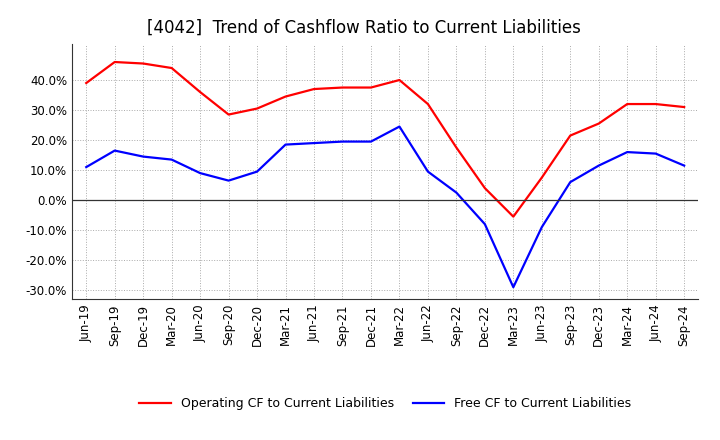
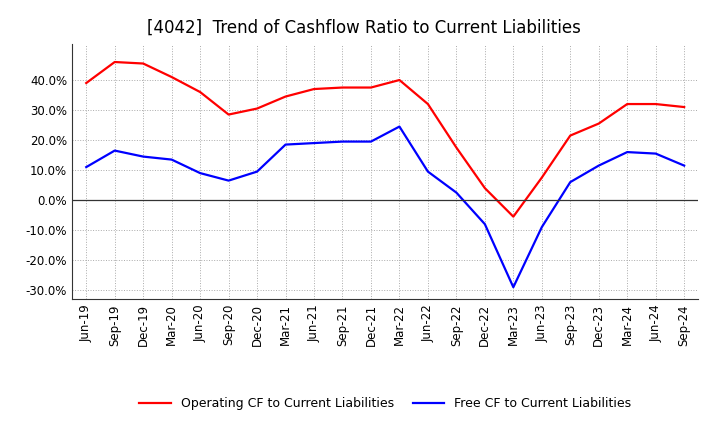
Operating CF to Current Liabilities/Mar-20: 44.0% -> 41.0%
